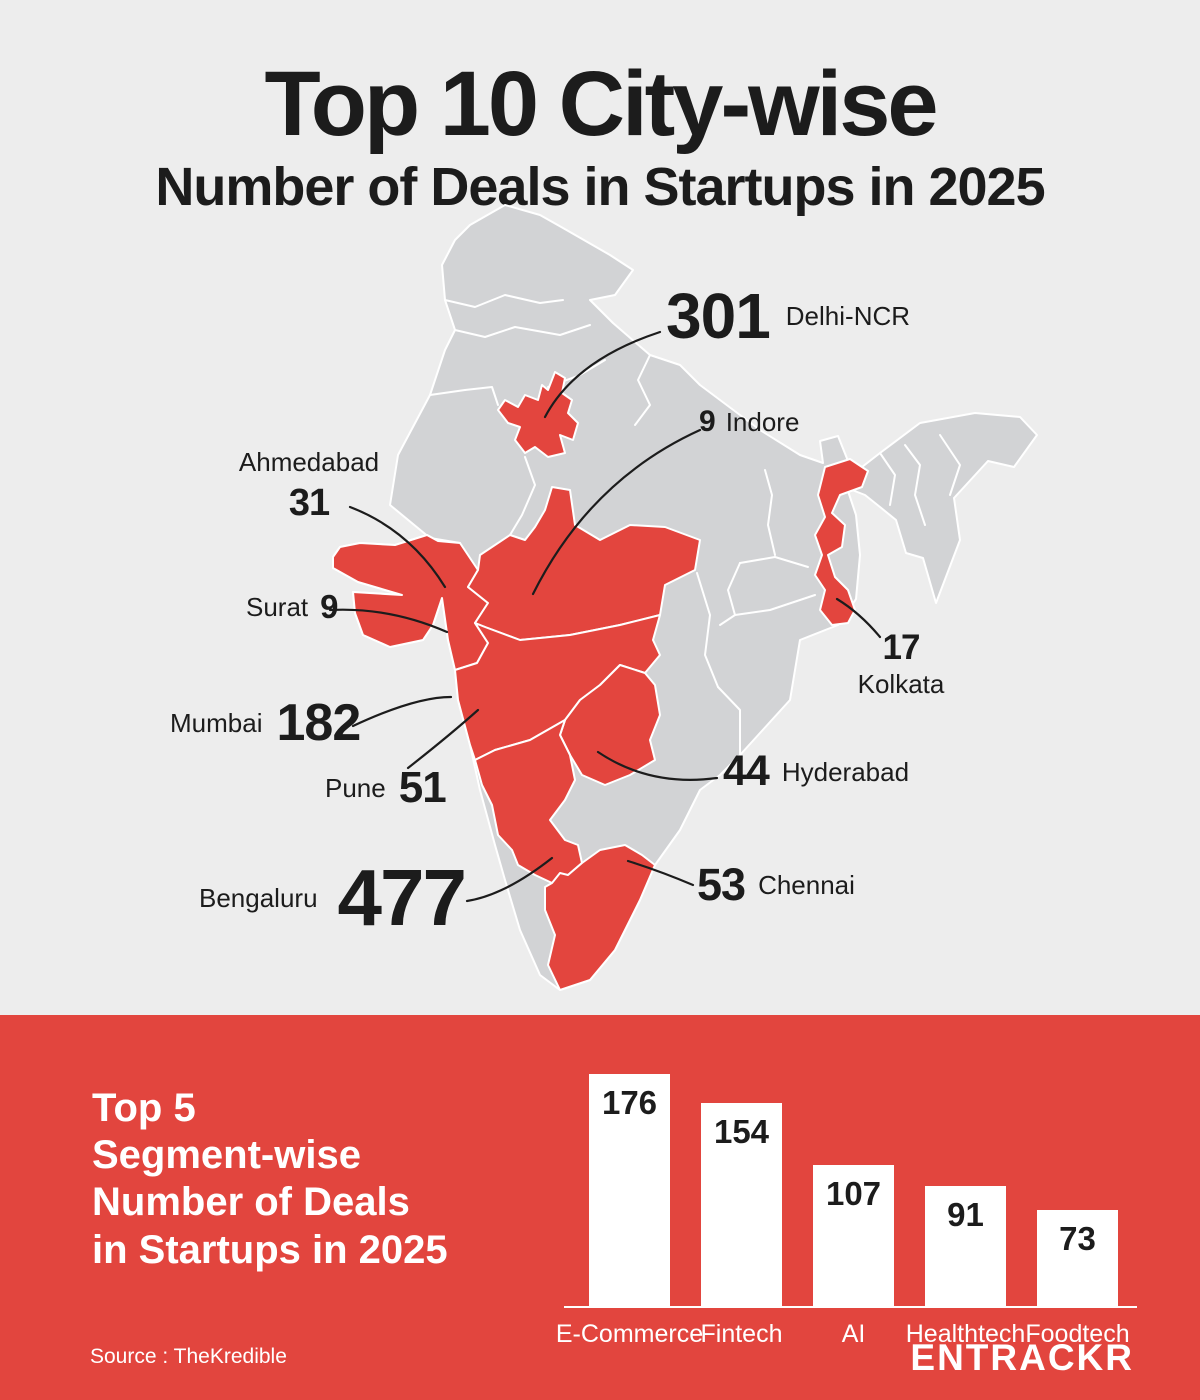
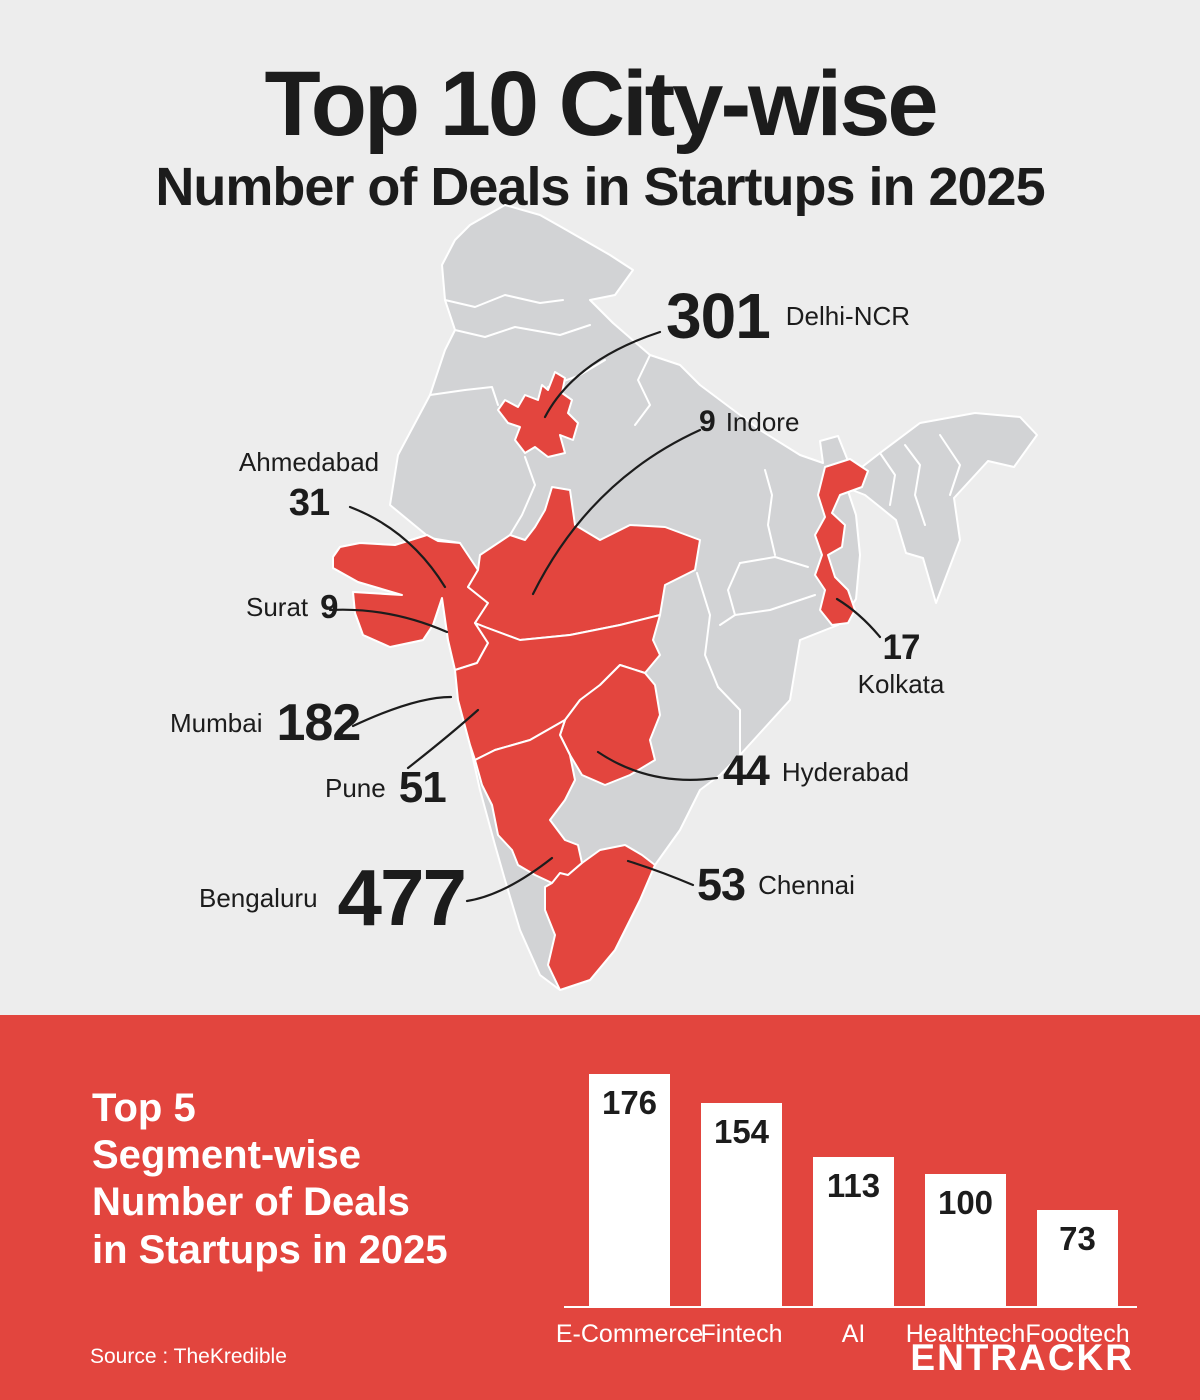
AI: 107 -> 113
Healthtech: 91 -> 100
